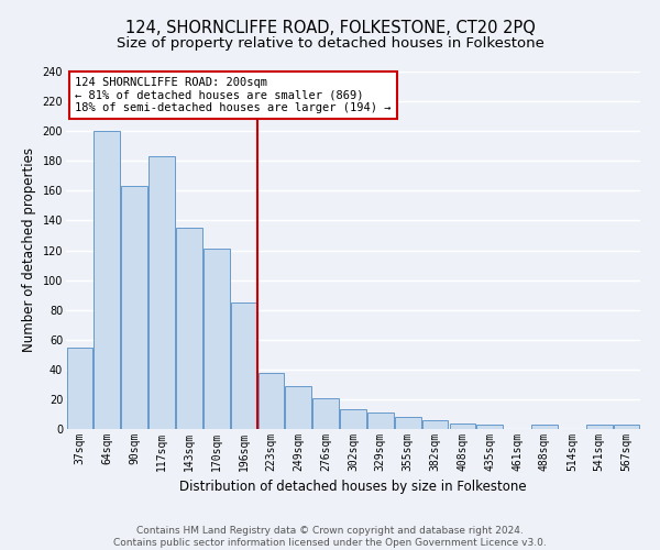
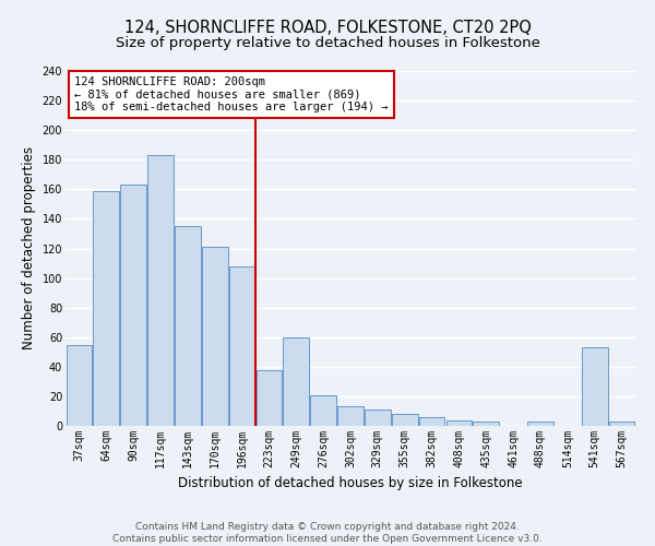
64sqm: 200 -> 159
196sqm: 85 -> 108
249sqm: 29 -> 60
541sqm: 3 -> 53
